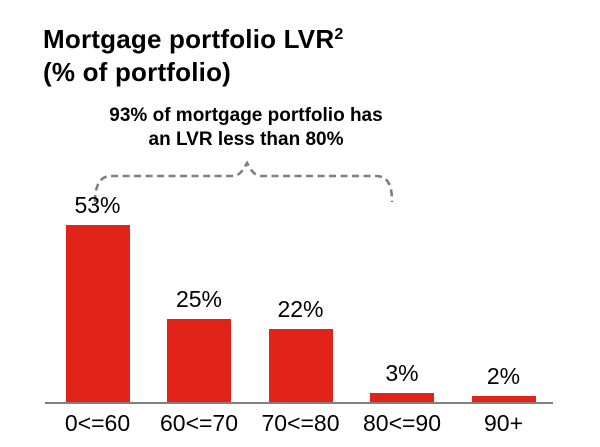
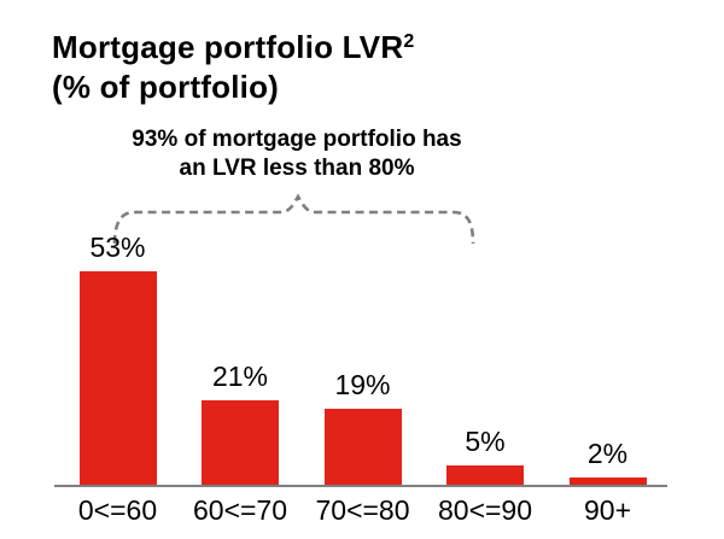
60<=70: 25% -> 21%
70<=80: 22% -> 19%
80<=90: 3% -> 5%
